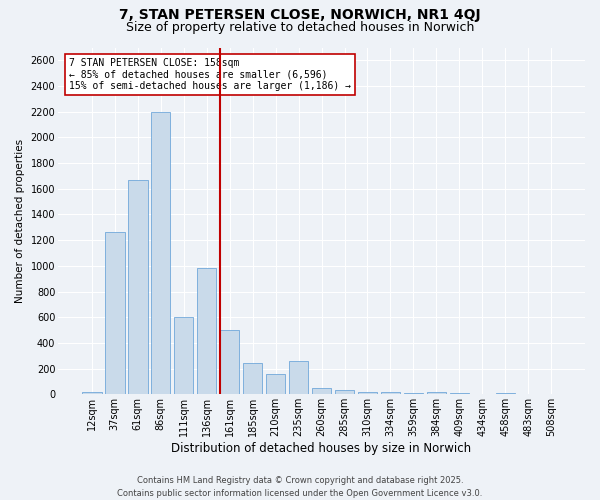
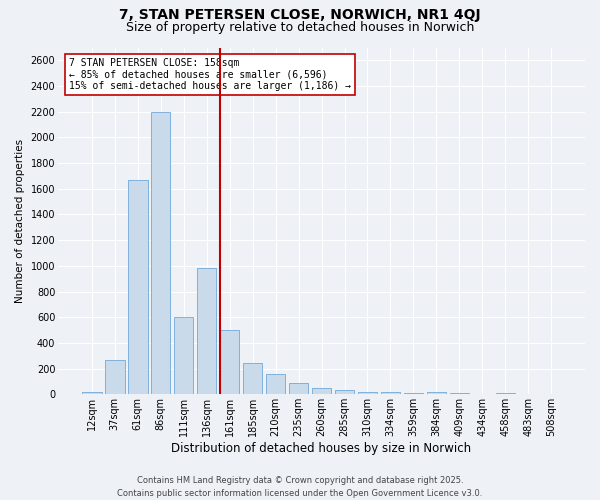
37sqm: 1260 -> 270
235sqm: 260 -> 90
